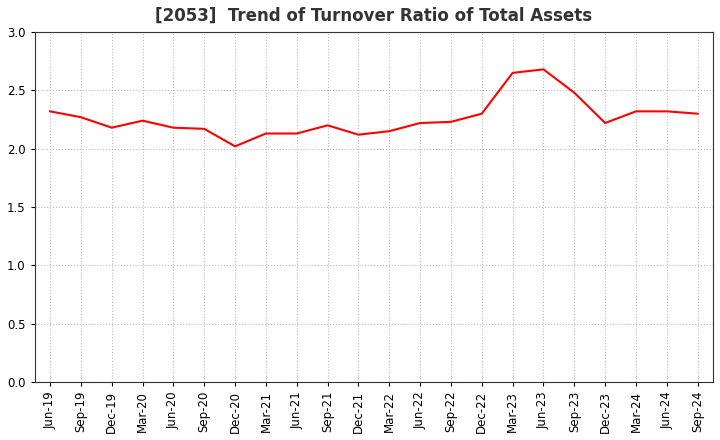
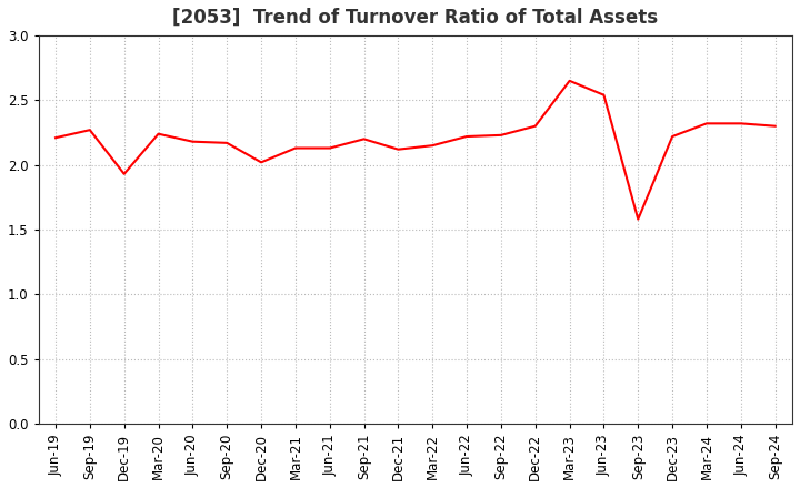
Jun-19: 2.32 -> 2.21
Dec-19: 2.18 -> 1.93
Jun-23: 2.68 -> 2.54
Sep-23: 2.48 -> 1.58
